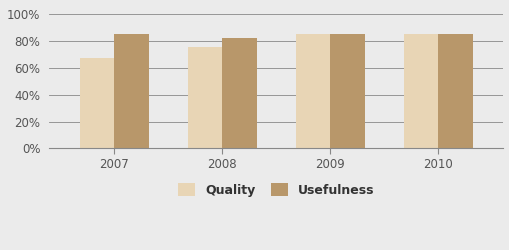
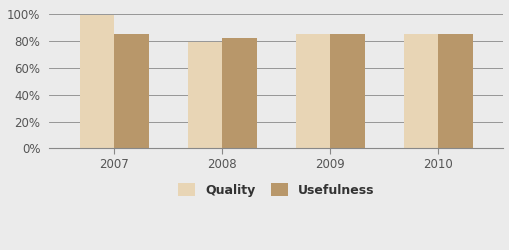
Quality/2007: 67% -> 99%
Quality/2008: 75% -> 79%
